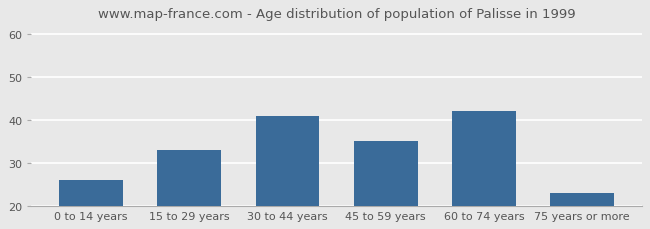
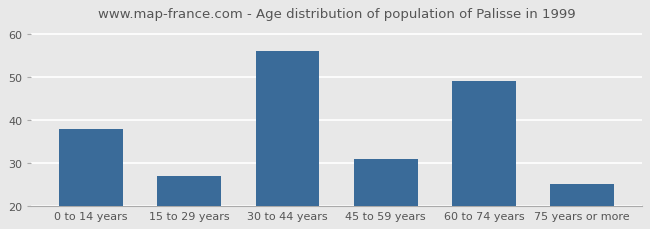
0 to 14 years: 26 -> 38
15 to 29 years: 33 -> 27
30 to 44 years: 41 -> 56
45 to 59 years: 35 -> 31
60 to 74 years: 42 -> 49
75 years or more: 23 -> 25
